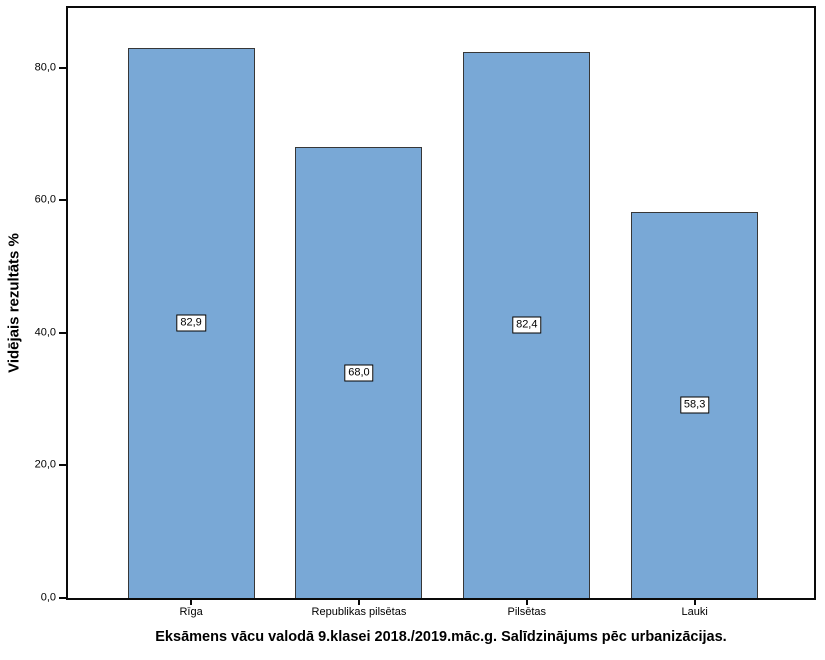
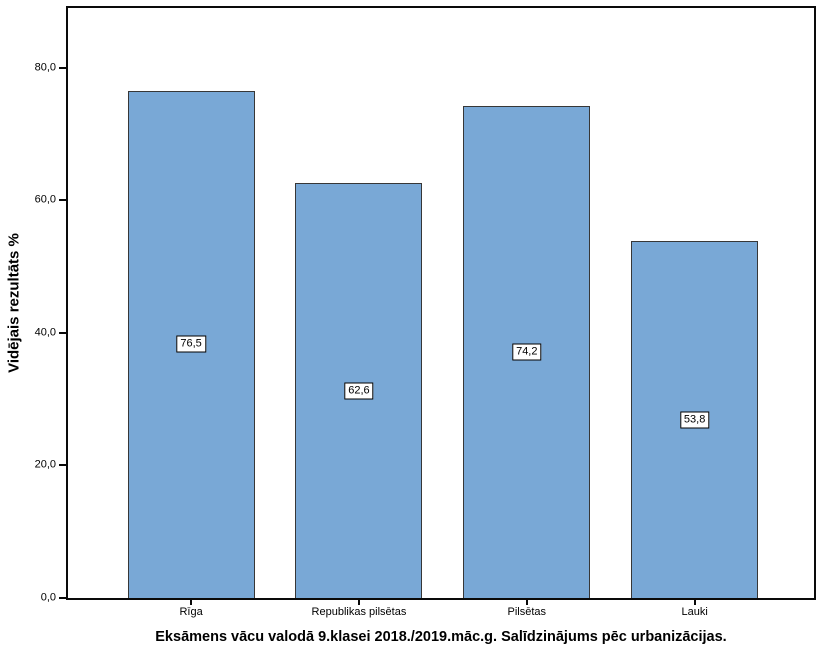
Rīga: 82,9 -> 76,5
Republikas pilsētas: 68,0 -> 62,6
Pilsētas: 82,4 -> 74,2
Lauki: 58,3 -> 53,8
